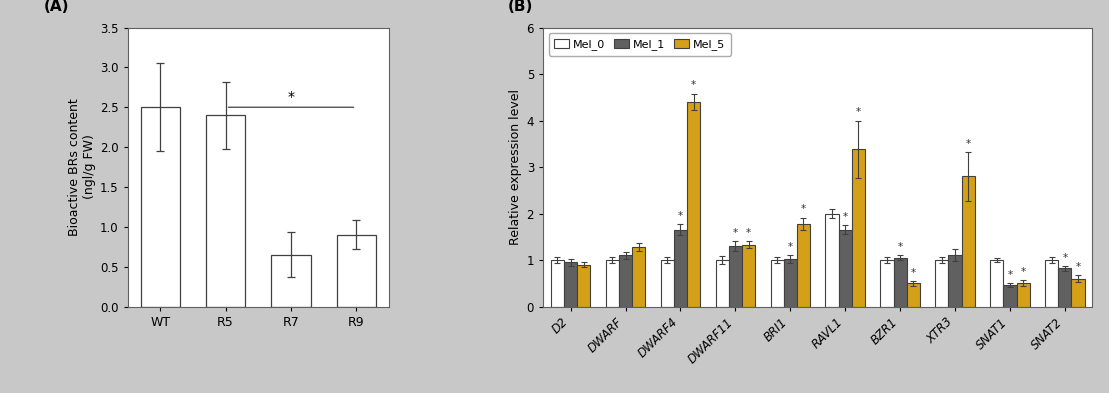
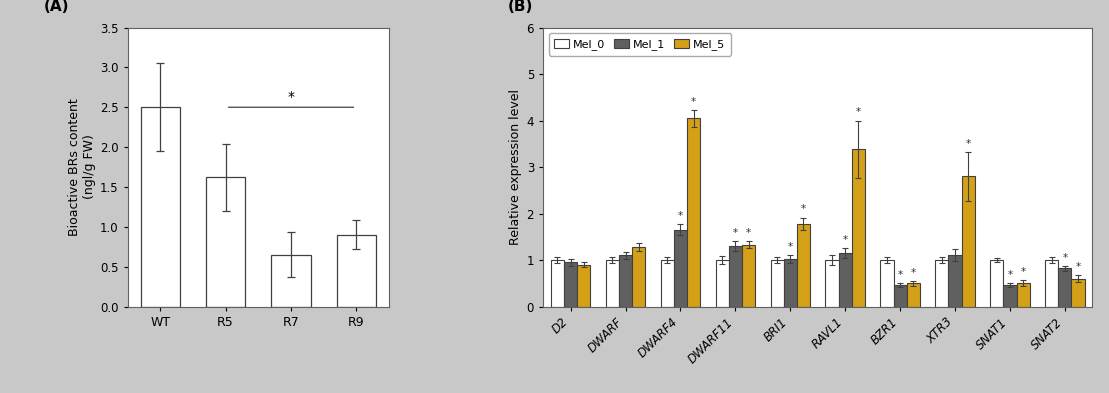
R5: 2.40 -> 1.62
Mel_5/DWARF4: 4.40 -> 4.05
Mel_0/RAVL1: 2 -> 1
Mel_1/RAVL1: 1.65 -> 1.15
Mel_1/BZR1: 1.05 -> 0.46
